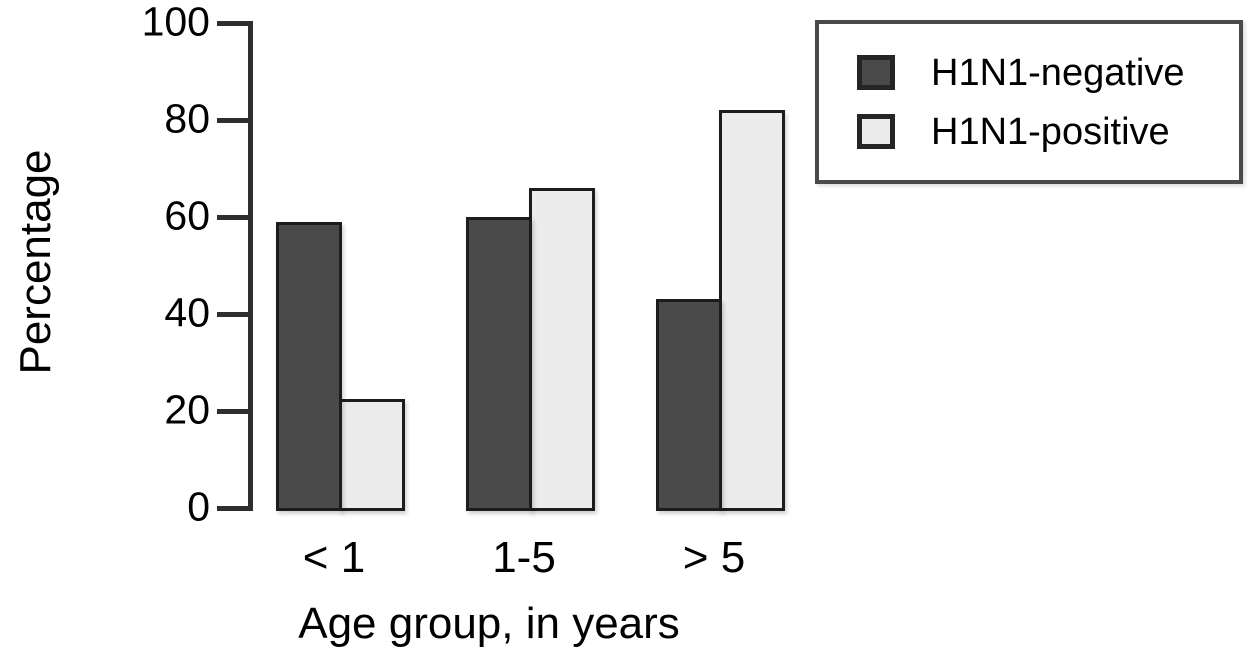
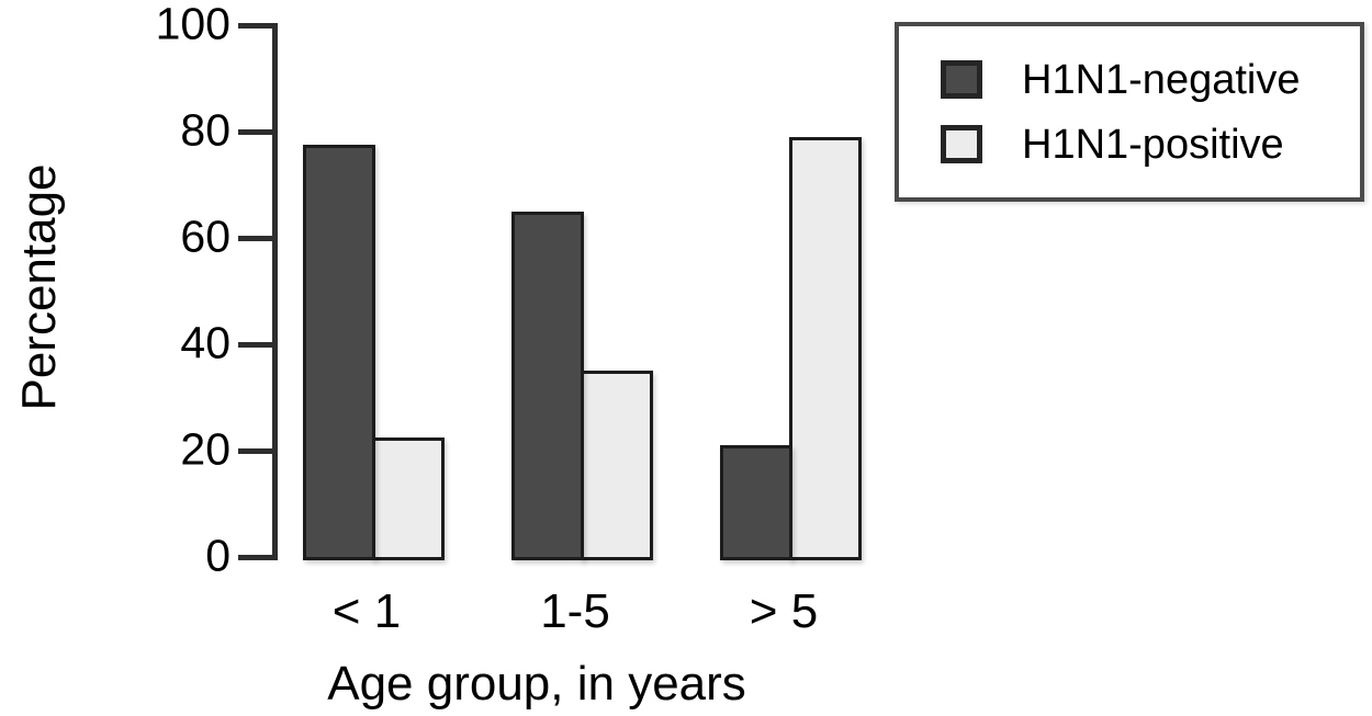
H1N1-negative/< 1: 59 -> 78
H1N1-negative/1-5: 60 -> 65
H1N1-positive/1-5: 66 -> 35
H1N1-negative/> 5: 43 -> 21
H1N1-positive/> 5: 82 -> 79
